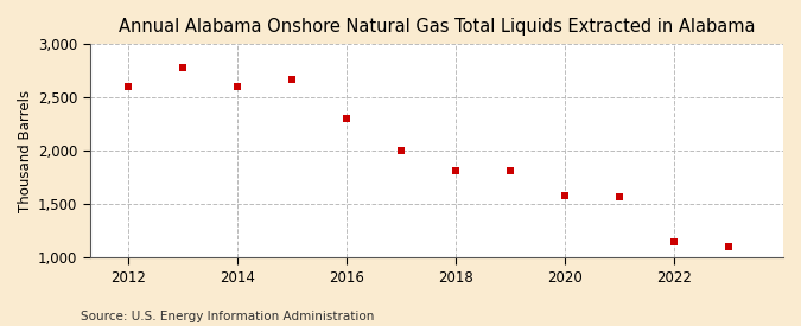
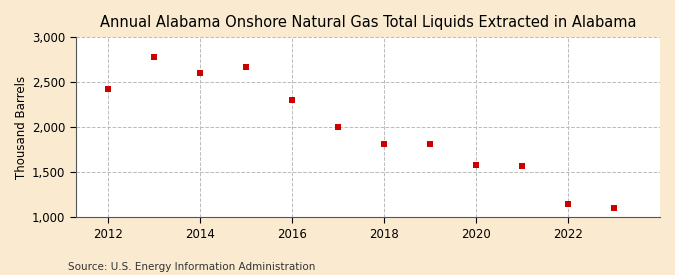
2012: 2,600 -> 2,420
